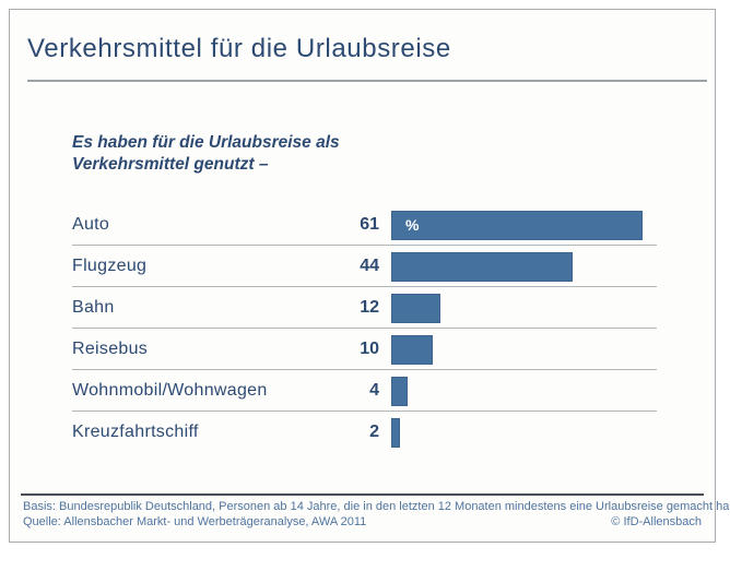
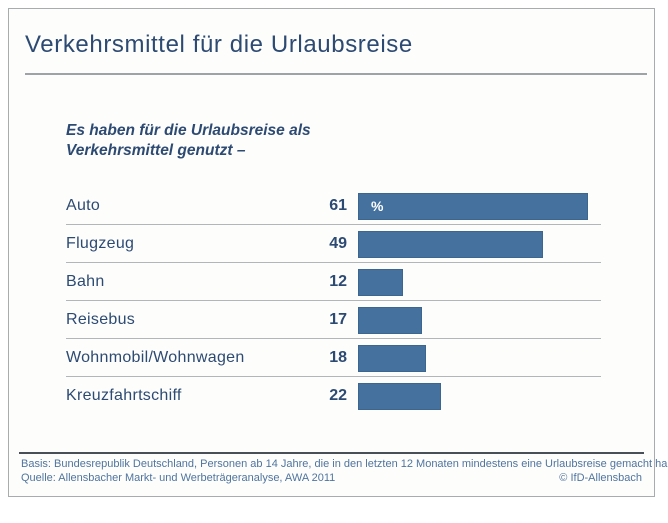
Flugzeug: 44 -> 49
Reisebus: 10 -> 17
Wohnmobil/Wohnwagen: 4 -> 18
Kreuzfahrtschiff: 2 -> 22
